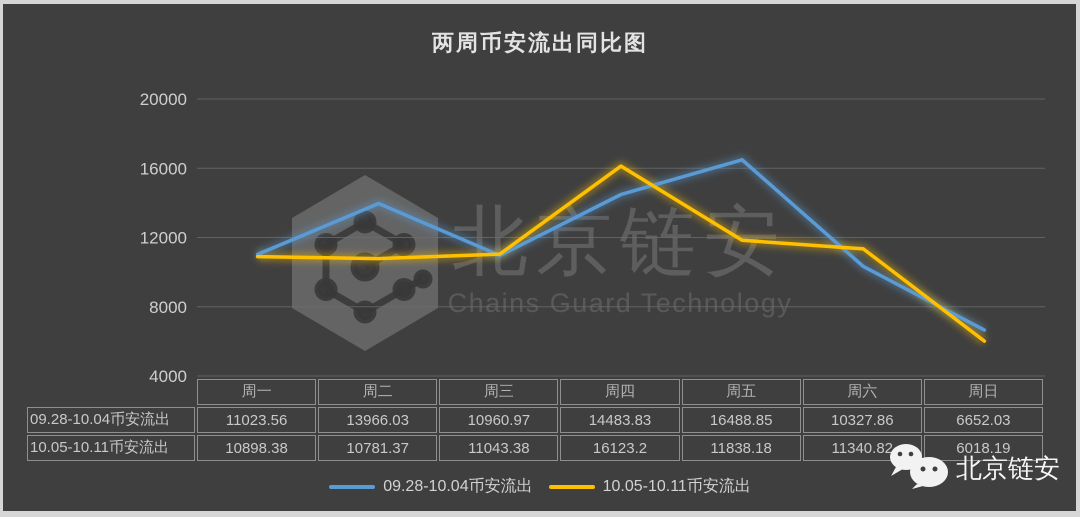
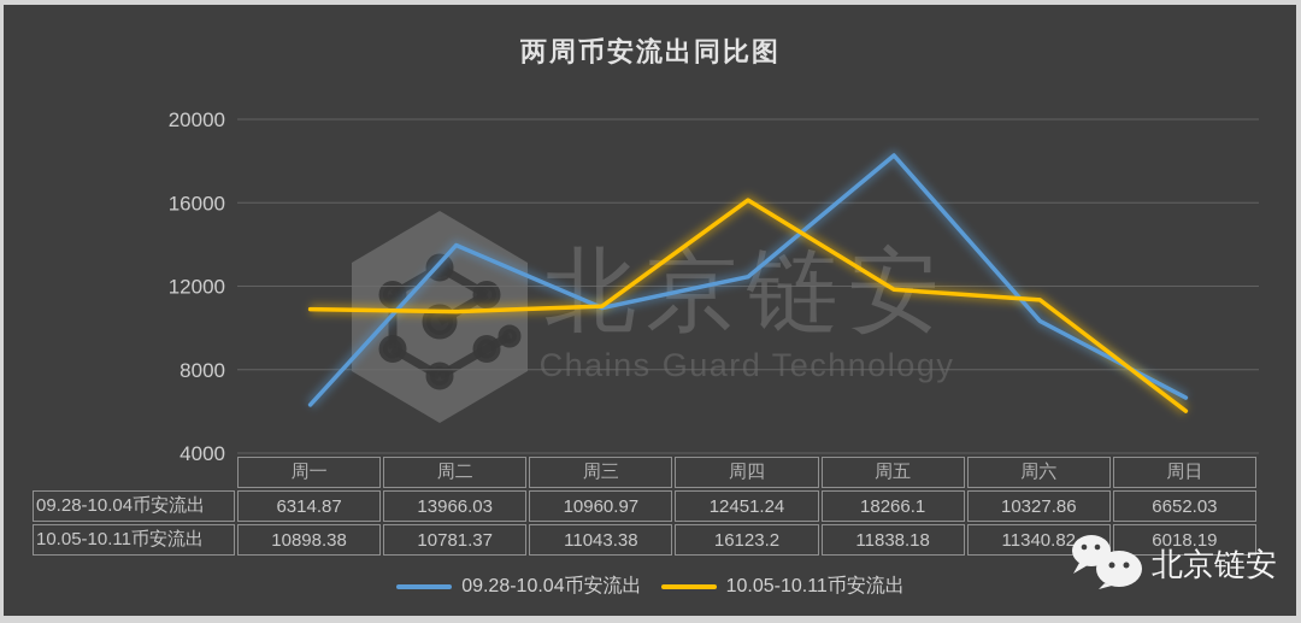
09.28-10.04币安流出/周一: 11023.56 -> 6314.87
09.28-10.04币安流出/周四: 14483.83 -> 12451.24
09.28-10.04币安流出/周五: 16488.85 -> 18266.1
